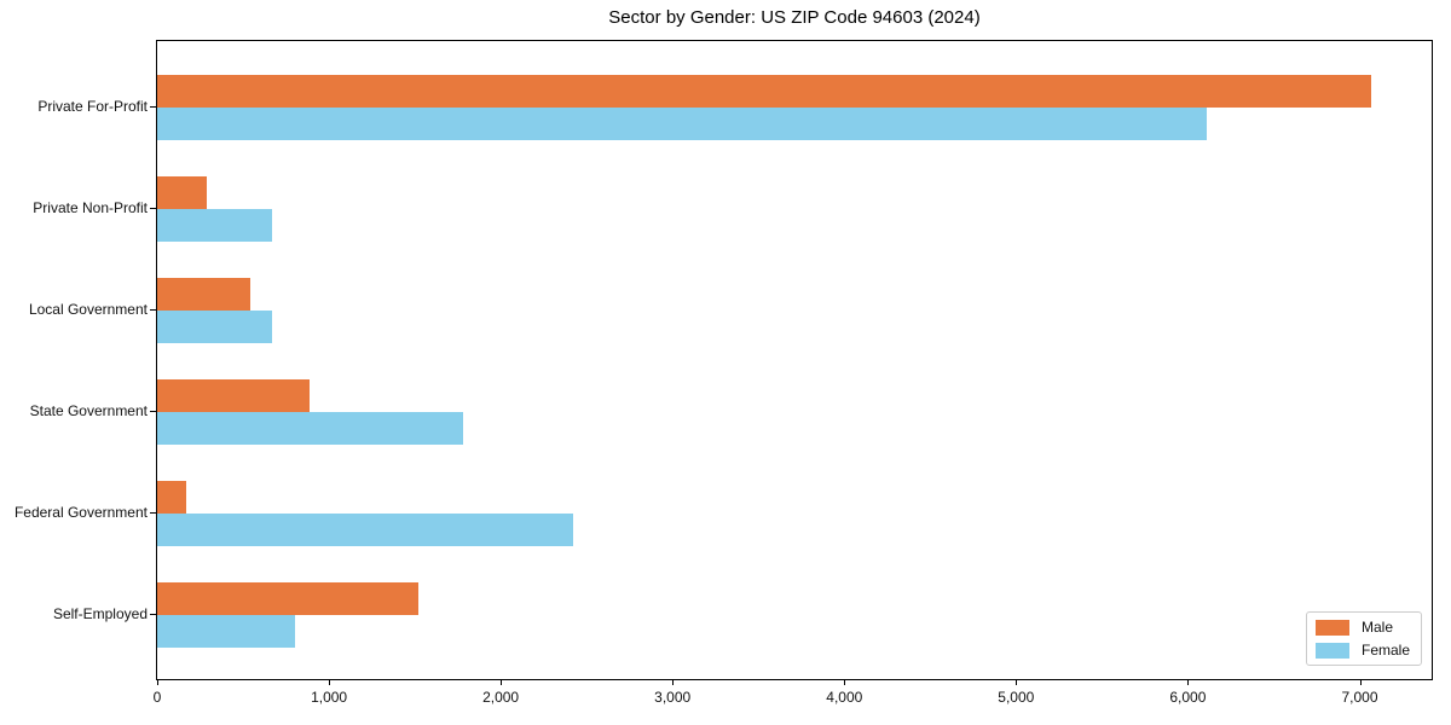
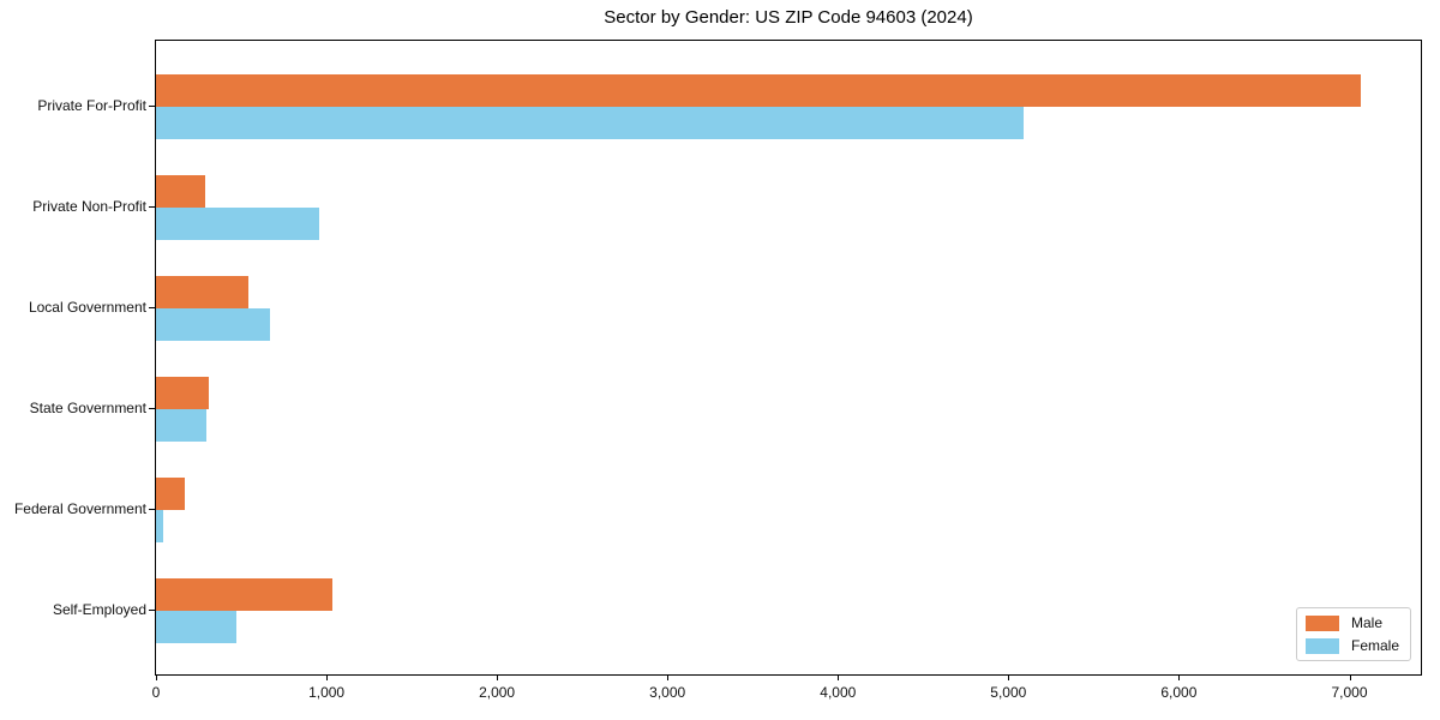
Female/Private For-Profit: 6110 -> 5090
Female/Private Non-Profit: 670 -> 960
Male/State Government: 890 -> 310
Female/State Government: 1780 -> 300
Female/Federal Government: 2420 -> 40
Male/Self-Employed: 1520 -> 1040
Female/Self-Employed: 800 -> 470
